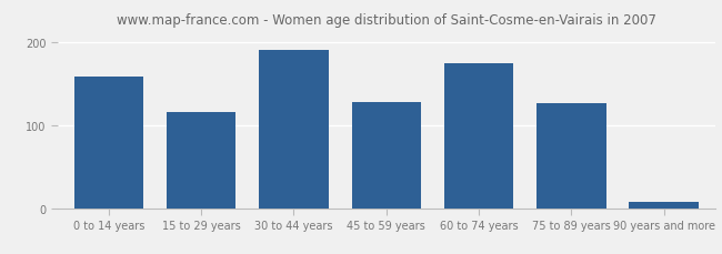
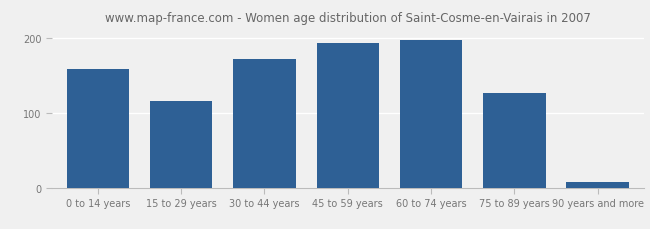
30 to 44 years: 190 -> 172
45 to 59 years: 128 -> 193
60 to 74 years: 174 -> 197
